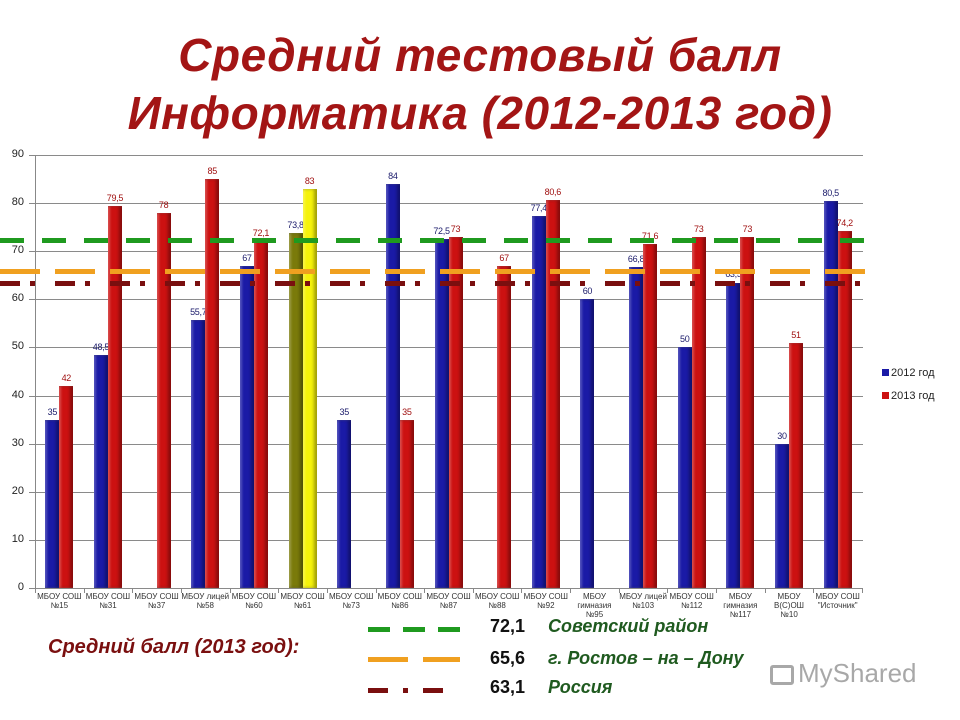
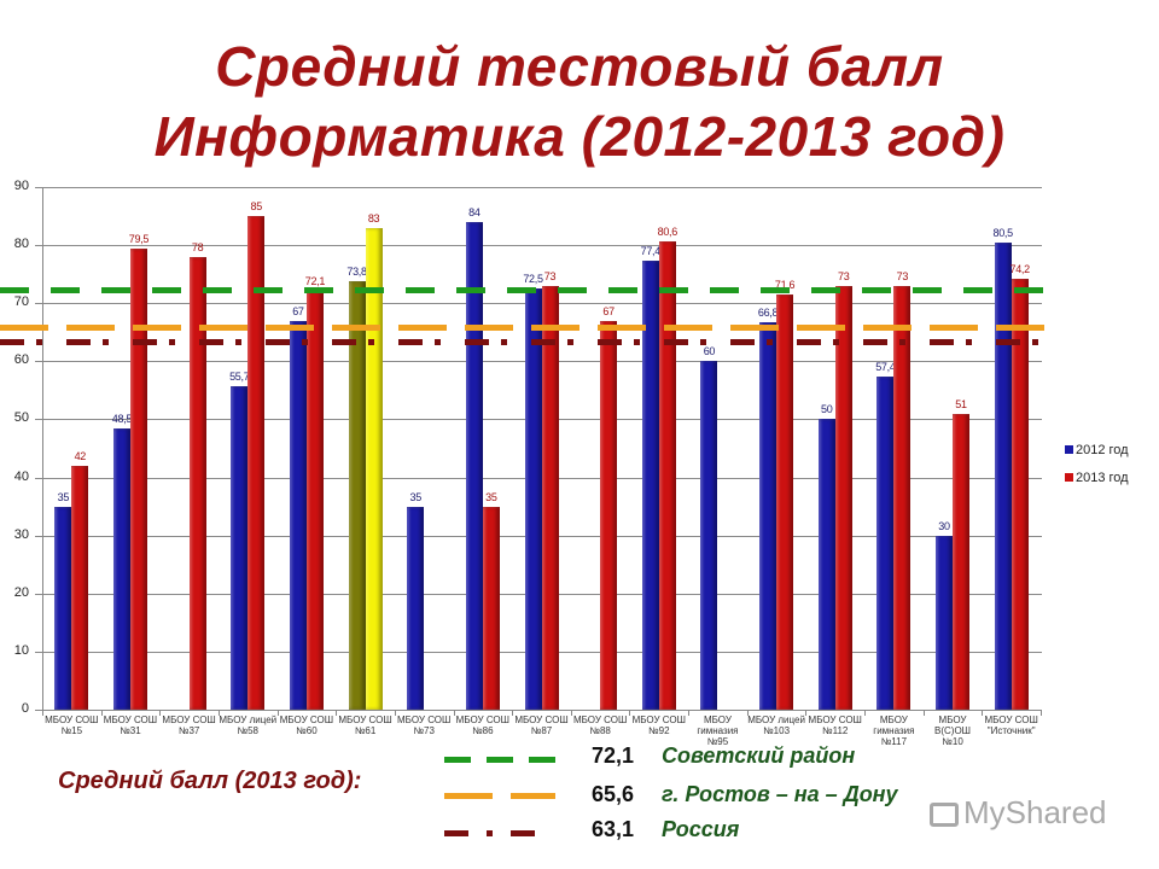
2012 год/МБОУ гимназия №117: 63,5 -> 57,4
